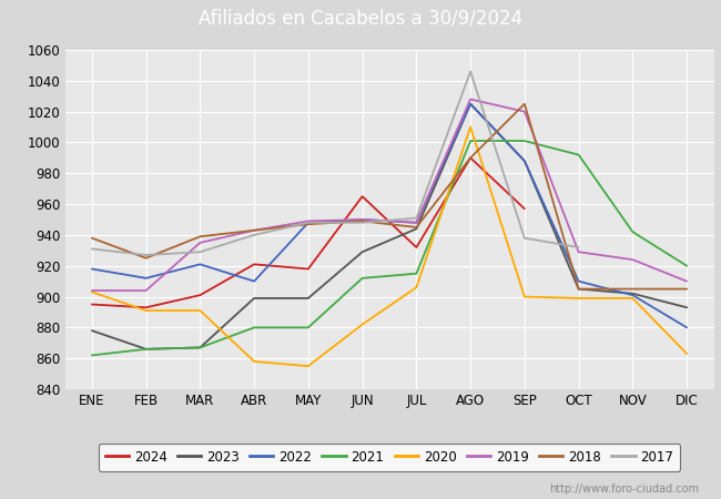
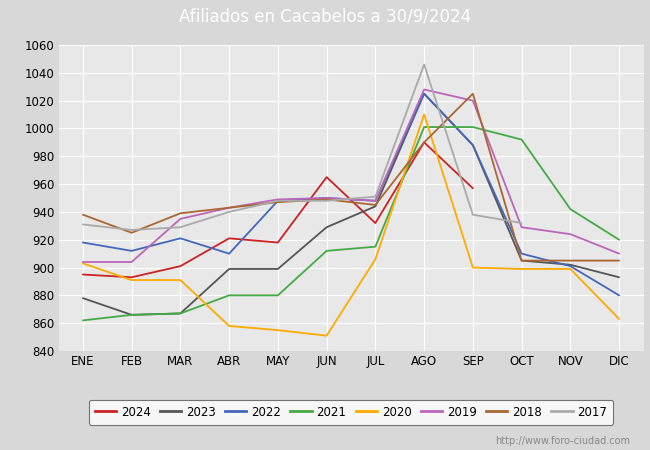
2020/JUN: 882 -> 851
